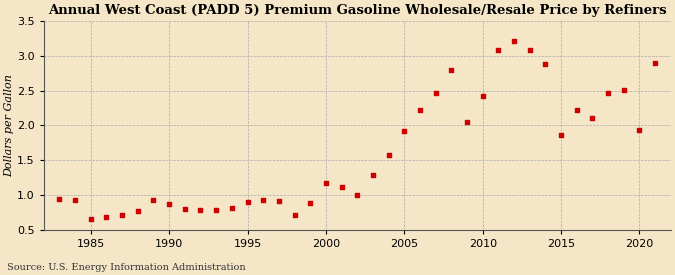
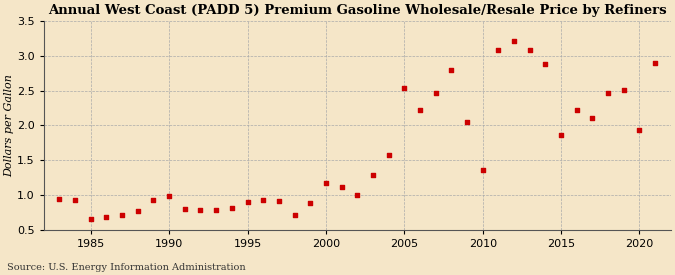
1990: 0.87 -> 0.98
2005: 1.92 -> 2.54
2010: 2.42 -> 1.36
